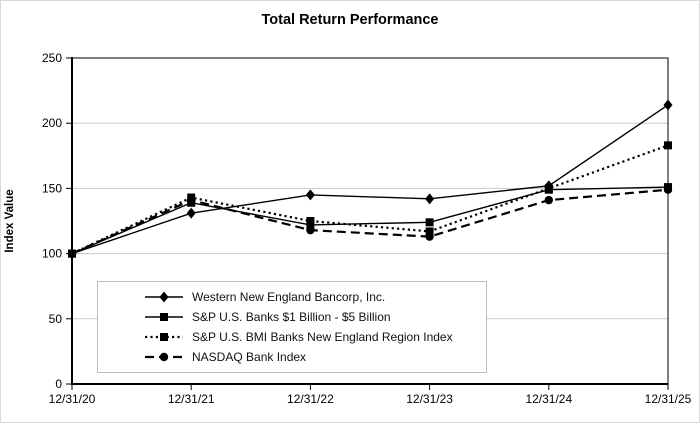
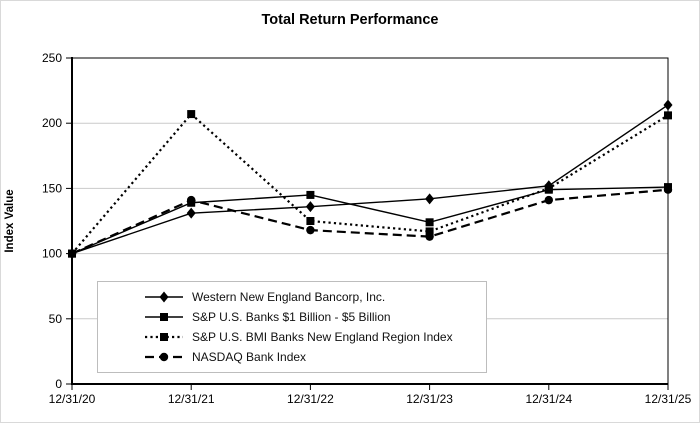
S&P U.S. BMI Banks New England Region Index/12/31/21: 143 -> 207
Western New England Bancorp, Inc./12/31/22: 145 -> 136
S&P U.S. Banks $1 Billion - $5 Billion/12/31/22: 122 -> 145
S&P U.S. BMI Banks New England Region Index/12/31/25: 183 -> 206
